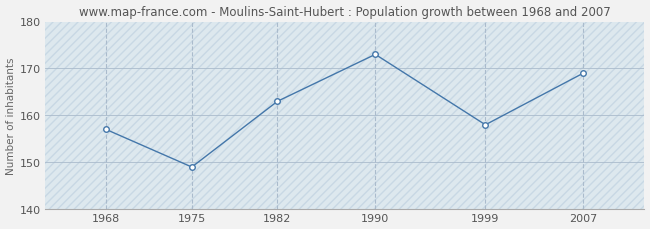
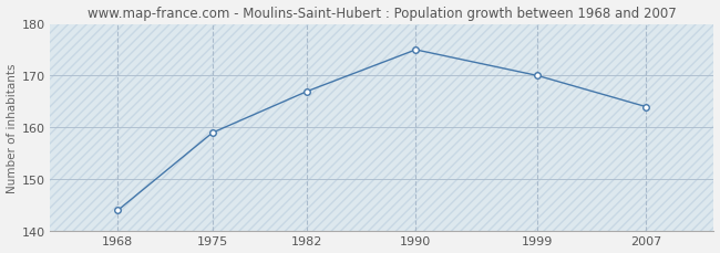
1968: 157 -> 144
1975: 149 -> 159
1982: 163 -> 167
1990: 173 -> 175
1999: 158 -> 170
2007: 169 -> 164
